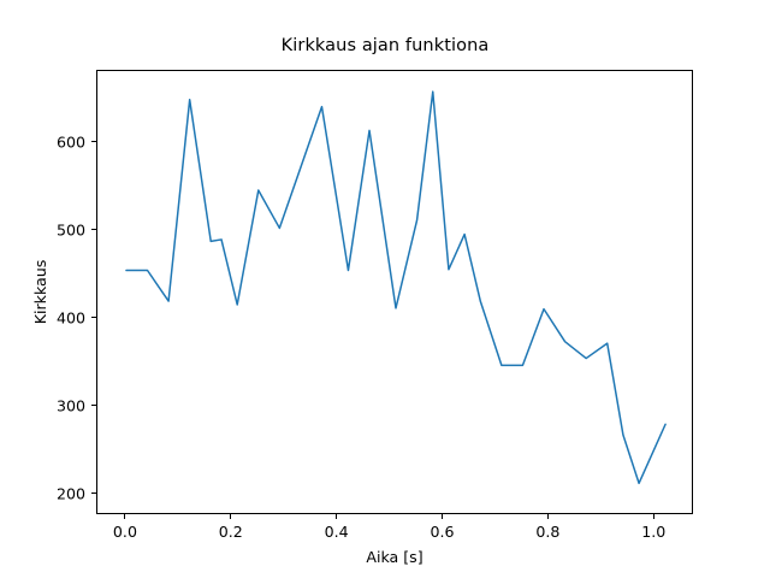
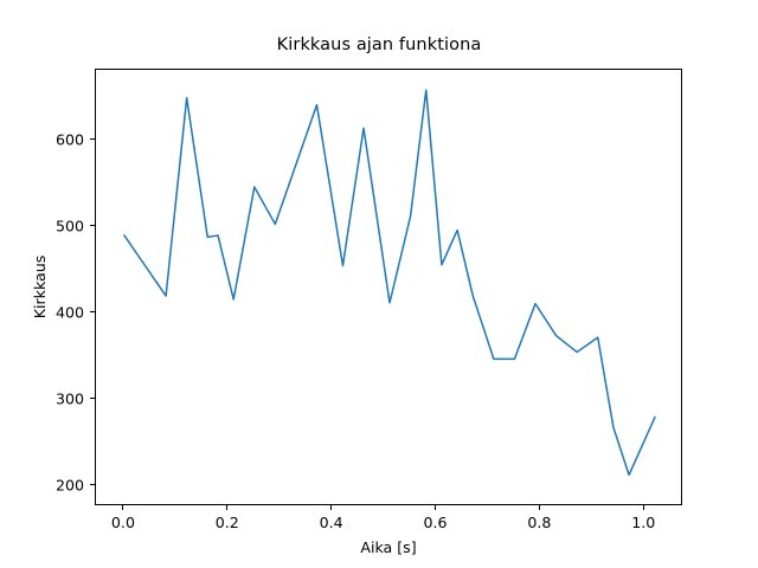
0.0: 460 -> 490
